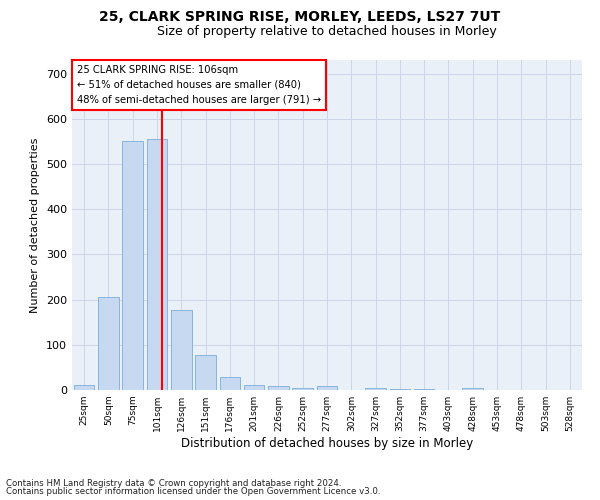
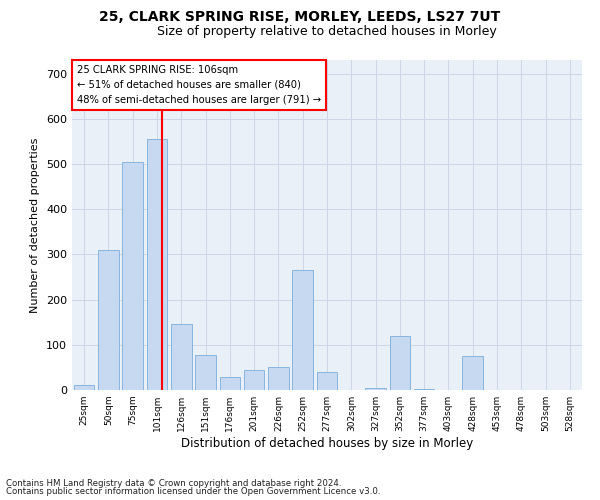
50sqm: 205 -> 310
75sqm: 550 -> 505
126sqm: 178 -> 145
201sqm: 10 -> 45
226sqm: 8 -> 50
252sqm: 5 -> 265
277sqm: 8 -> 40
352sqm: 3 -> 120
428sqm: 5 -> 75
